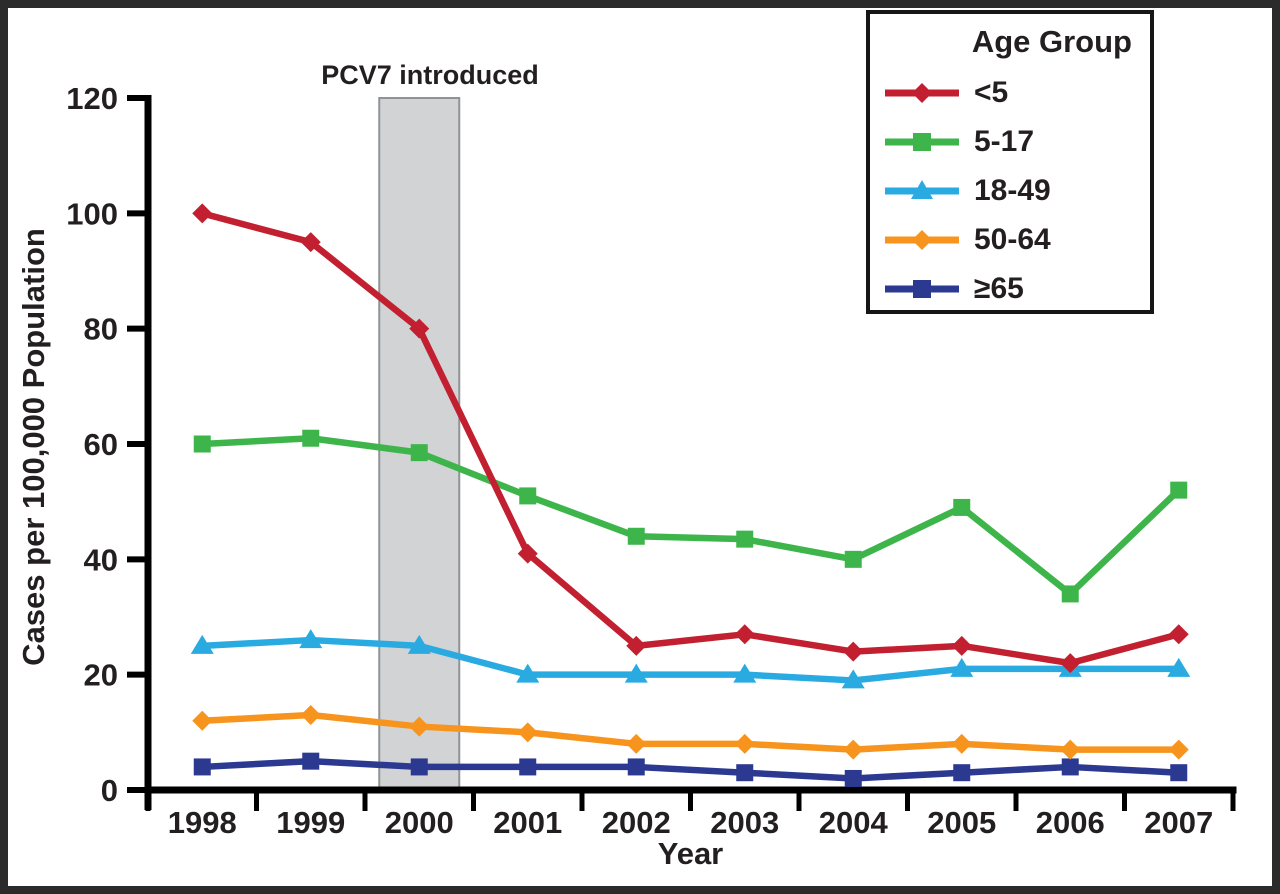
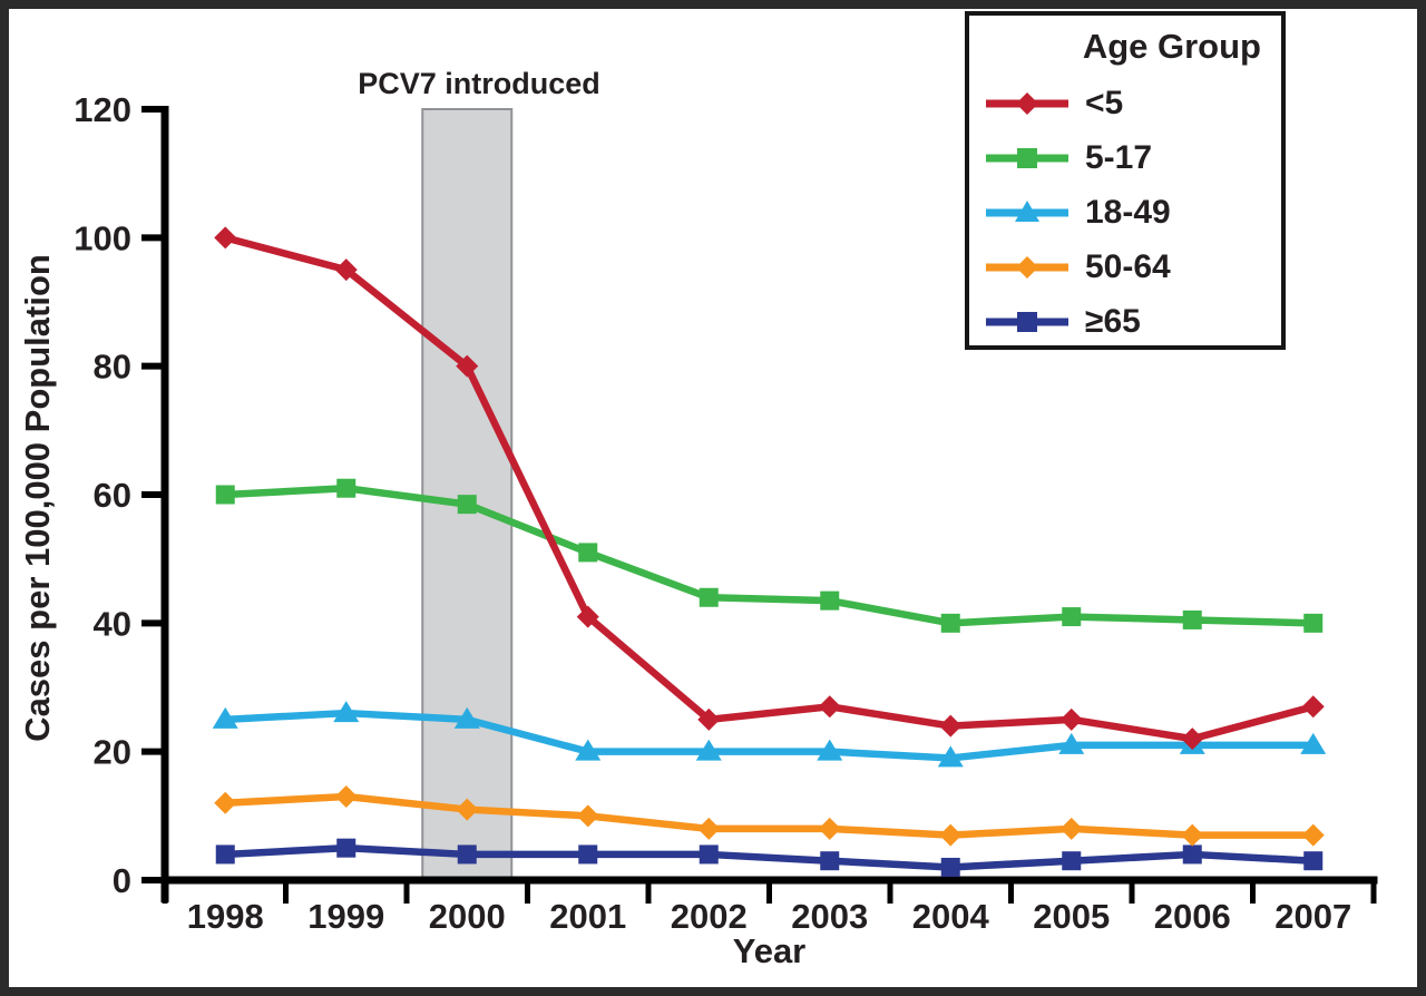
5-17/2005: 49 -> 41
5-17/2006: 34 -> 40
5-17/2007: 52 -> 40
